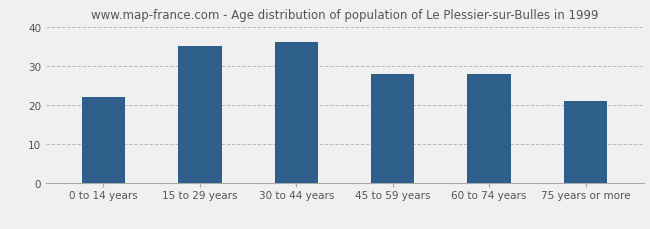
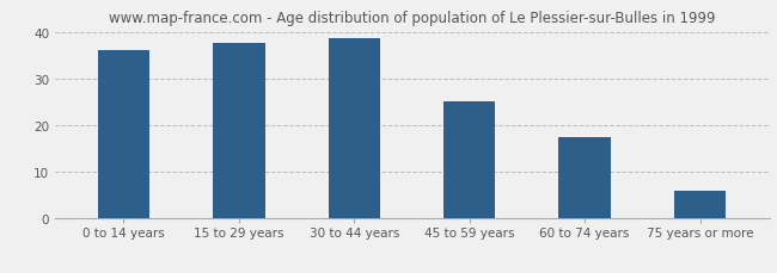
0 to 14 years: 22.0 -> 36.0
15 to 29 years: 35.0 -> 37.5
30 to 44 years: 36.0 -> 38.5
45 to 59 years: 28.0 -> 25.0
60 to 74 years: 28.0 -> 17.5
75 years or more: 21.0 -> 6.0
